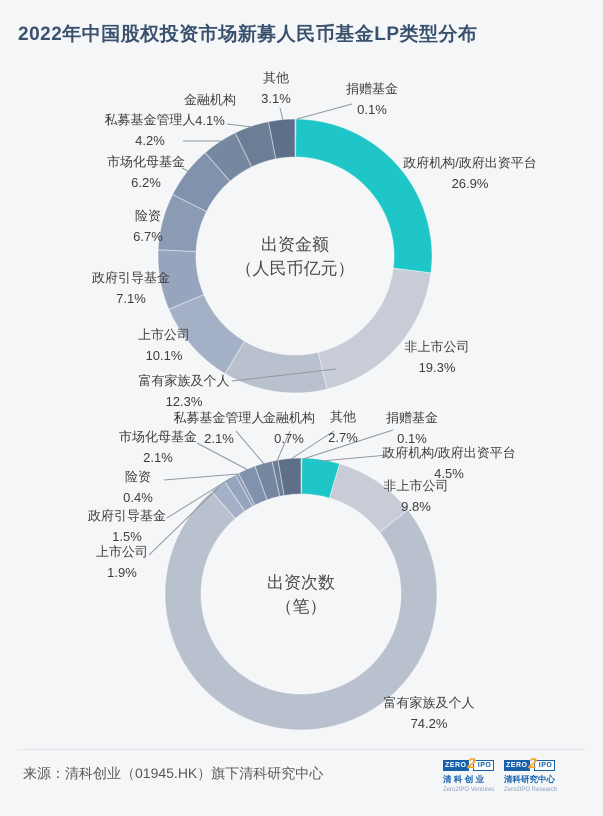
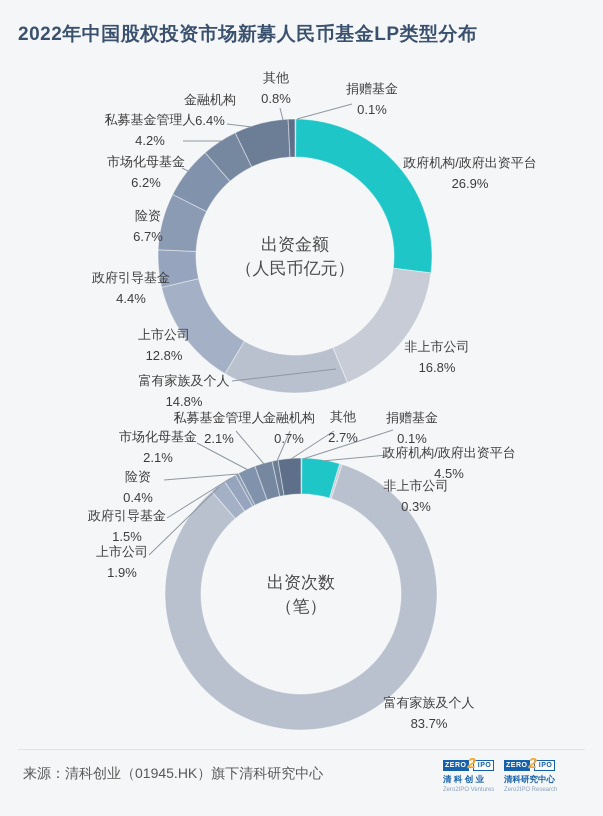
出资金额/非上市公司: 19.3% -> 16.8%
出资金额/富有家族及个人: 12.3% -> 14.8%
出资金额/上市公司: 10.1% -> 12.8%
出资金额/政府引导基金: 7.1% -> 4.4%
出资金额/金融机构: 4.1% -> 6.4%
出资金额/其他: 3.1% -> 0.8%
出资次数/非上市公司: 9.8% -> 0.3%
出资次数/富有家族及个人: 74.2% -> 83.7%
